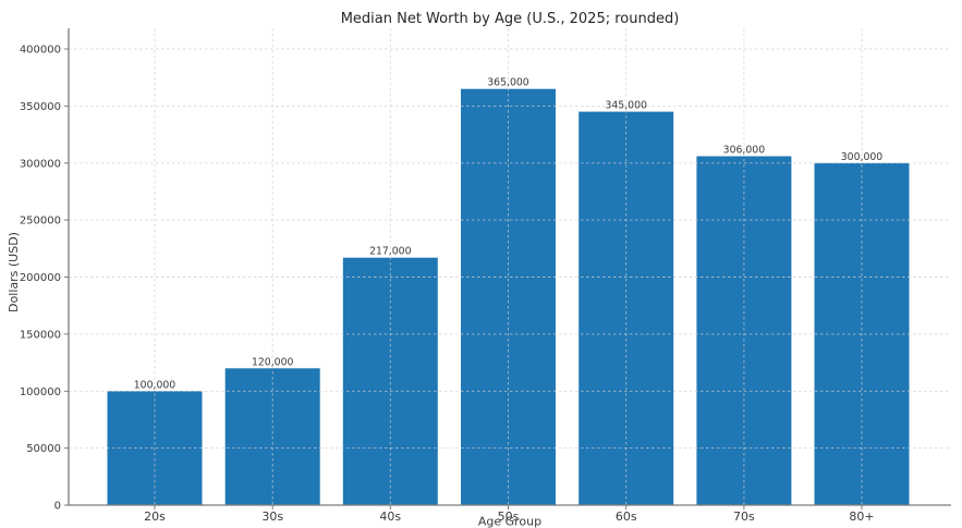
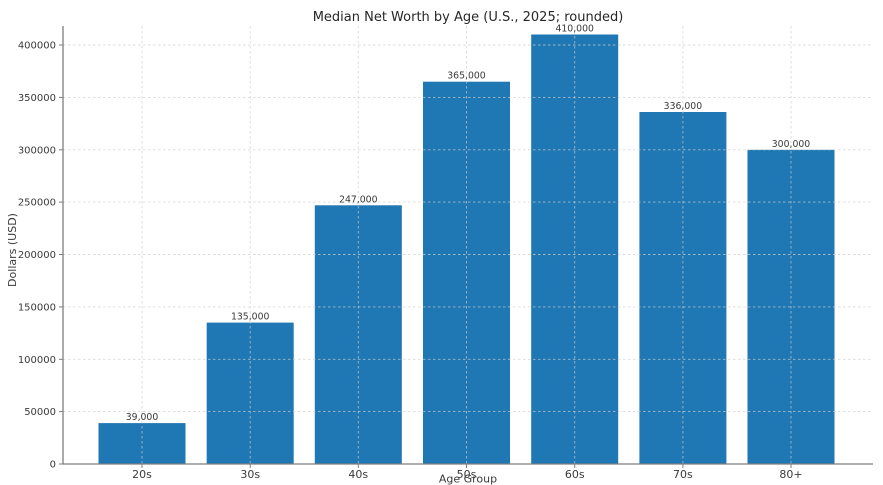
20s: 100,000 -> 39,000
30s: 120,000 -> 135,000
40s: 217,000 -> 247,000
60s: 345,000 -> 410,000
70s: 306,000 -> 336,000
